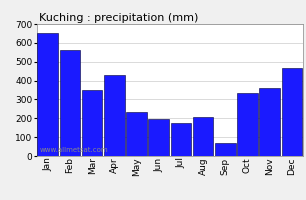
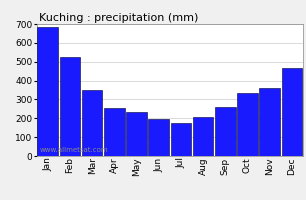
Jan: 650 -> 690
Feb: 560 -> 520
Apr: 430 -> 250
Sep: 70 -> 260
